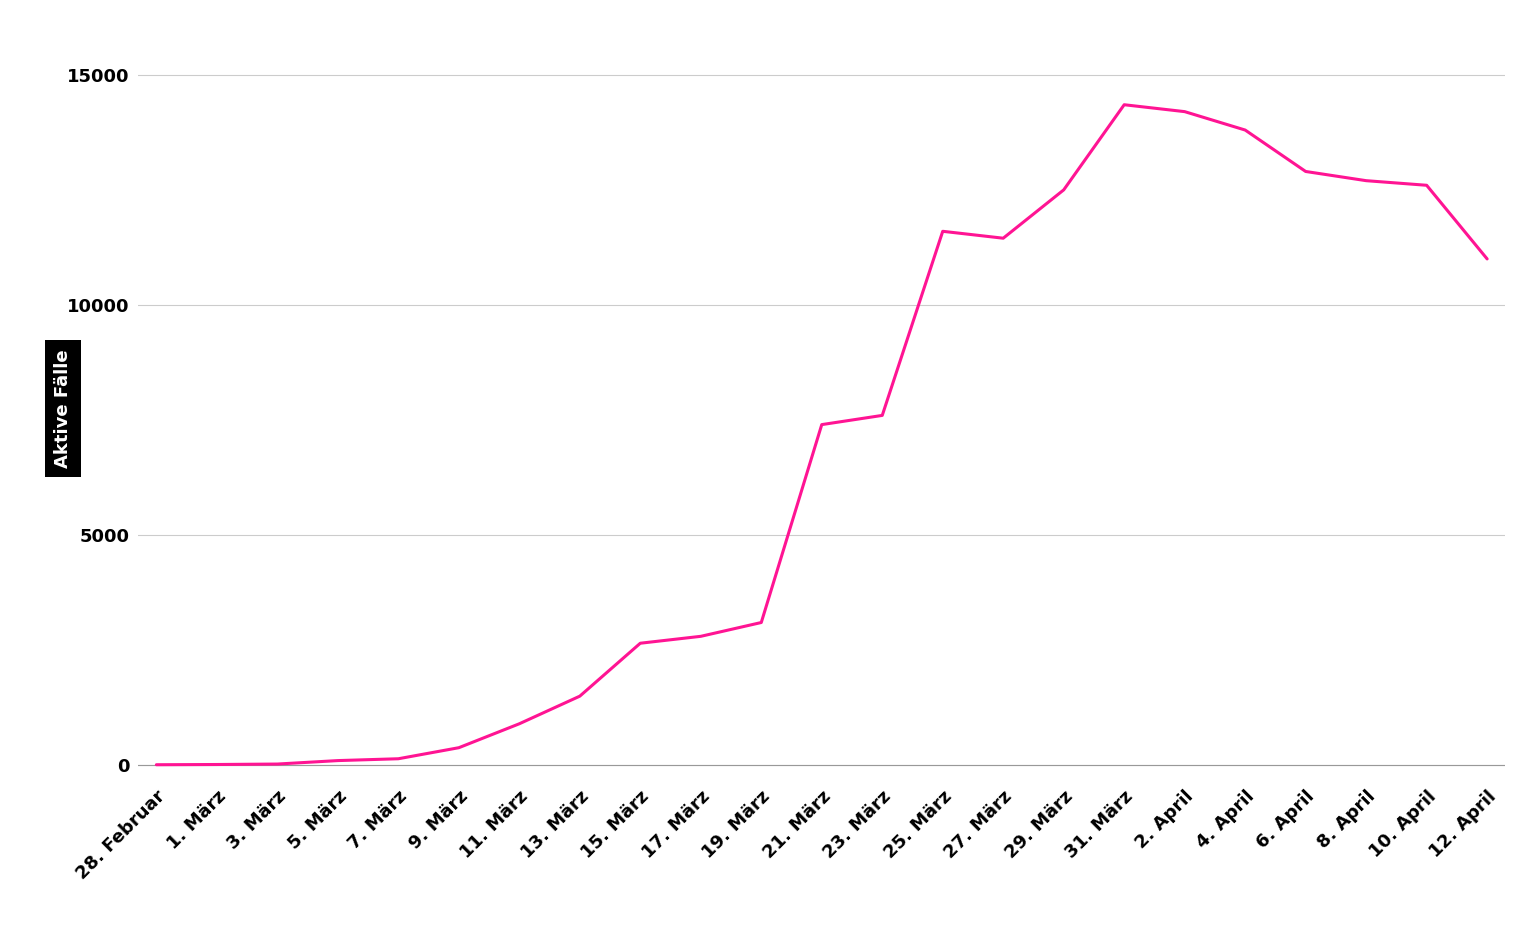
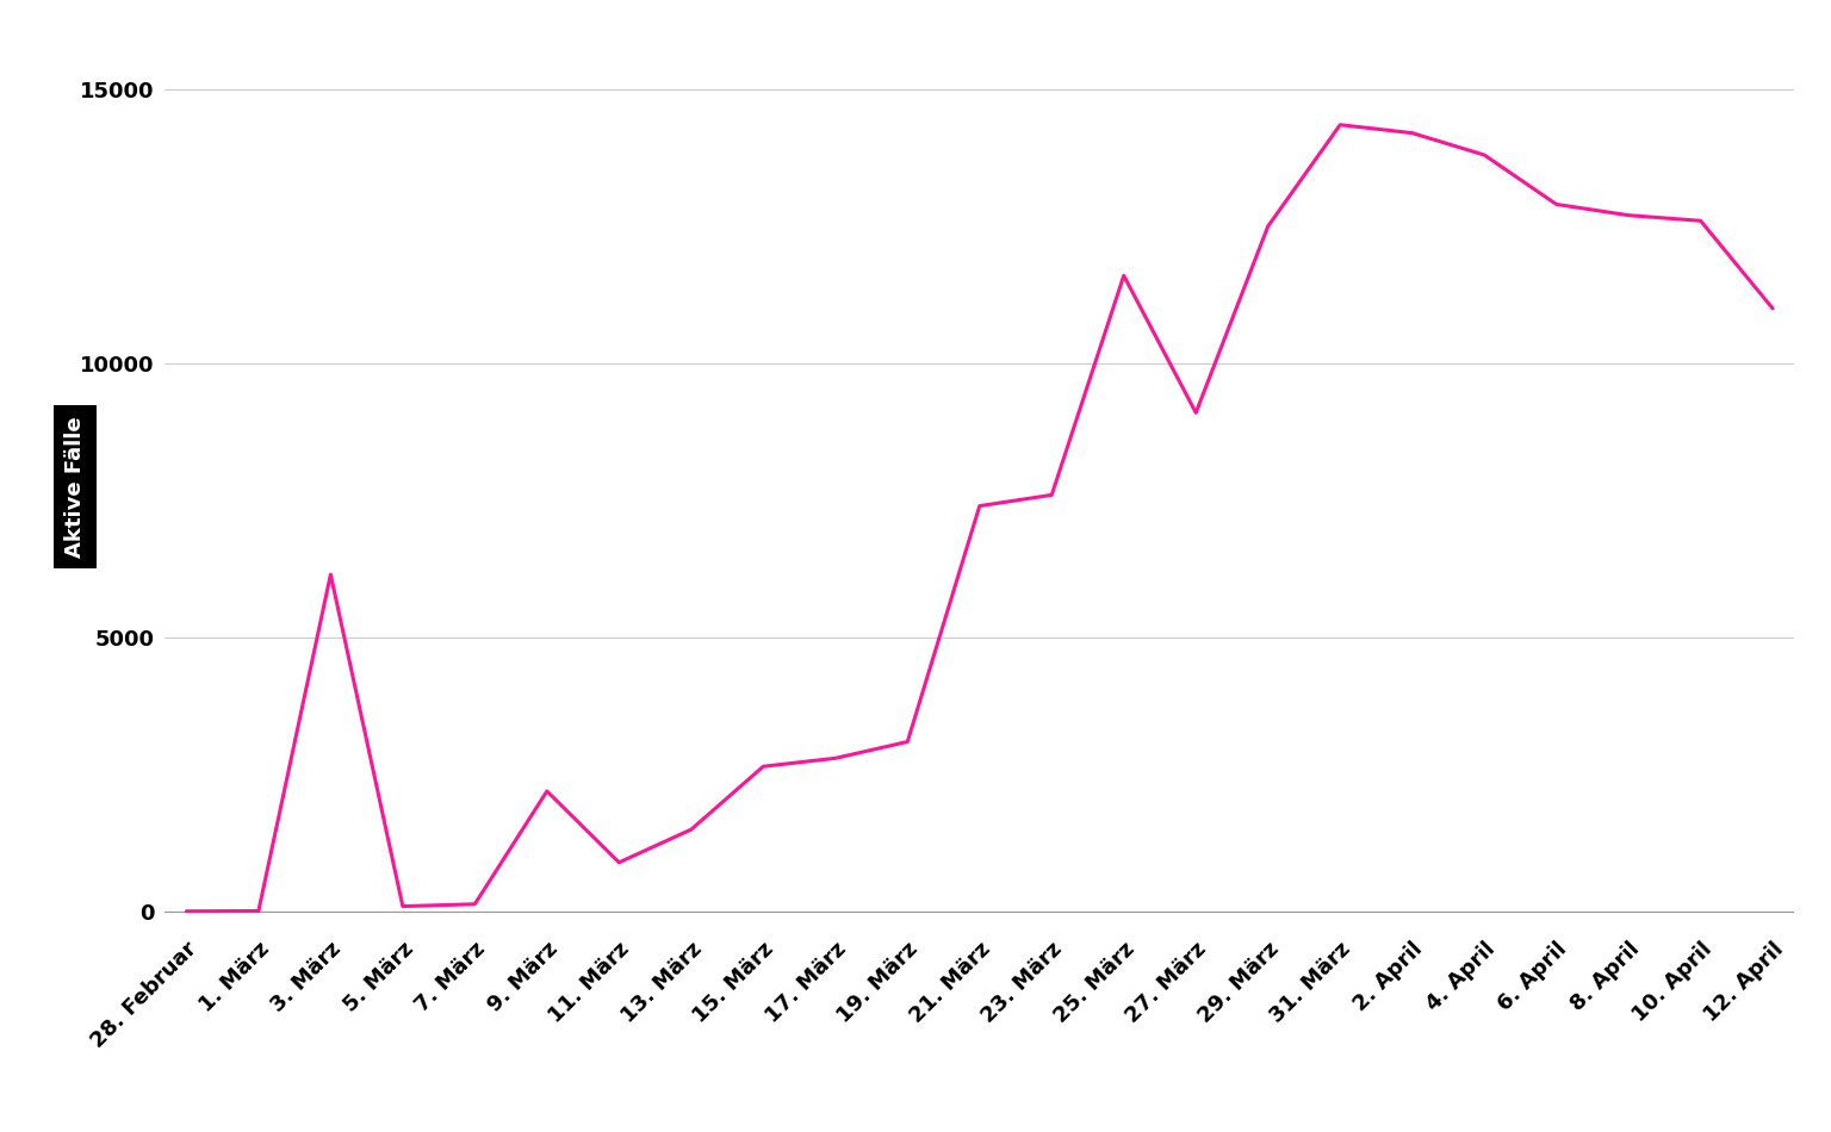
3. März: 20 -> 6150
9. März: 380 -> 2200
27. März: 11450 -> 9100
